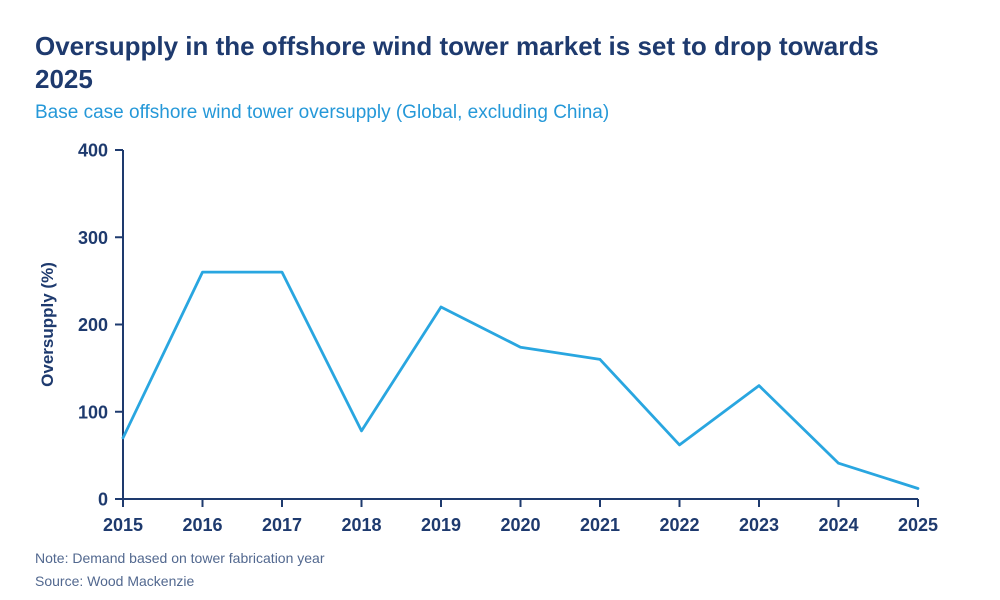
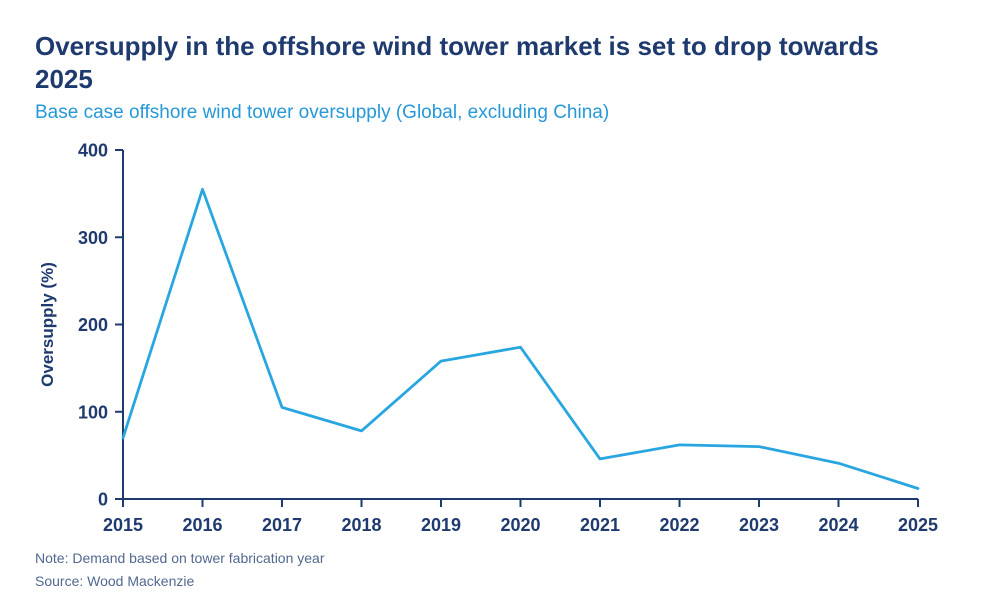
2016: 260 -> 360
2017: 260 -> 100
2019: 220 -> 160
2021: 160 -> 50
2023: 130 -> 60
